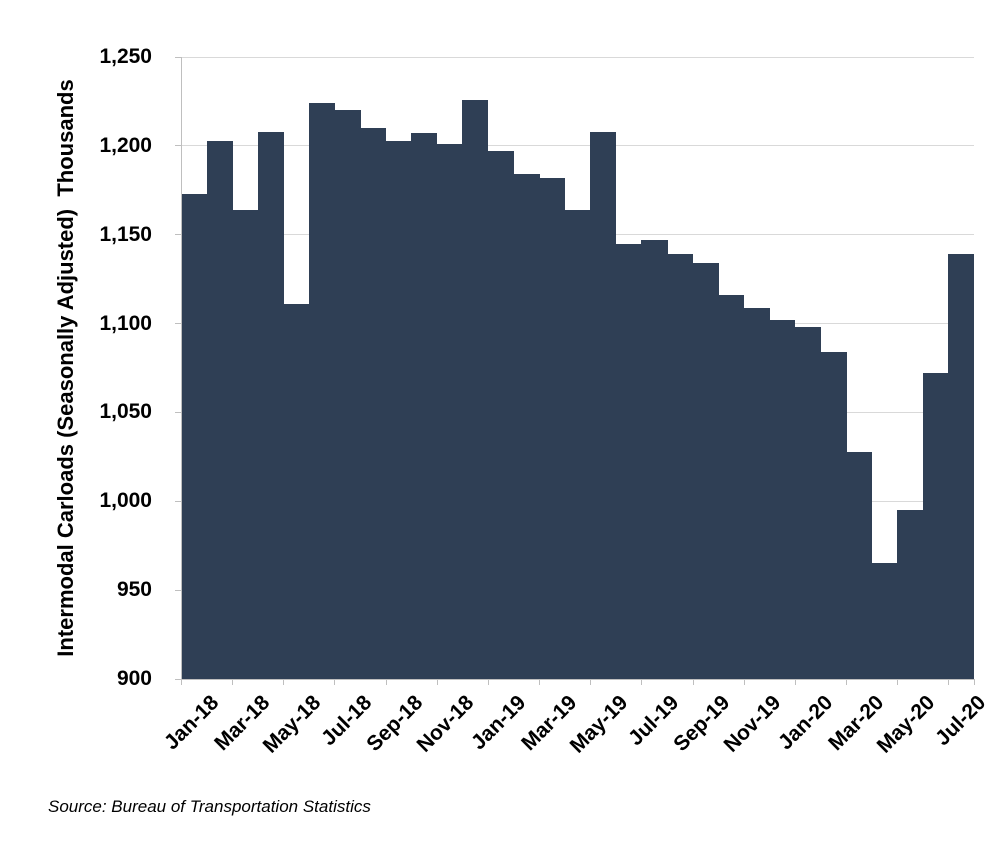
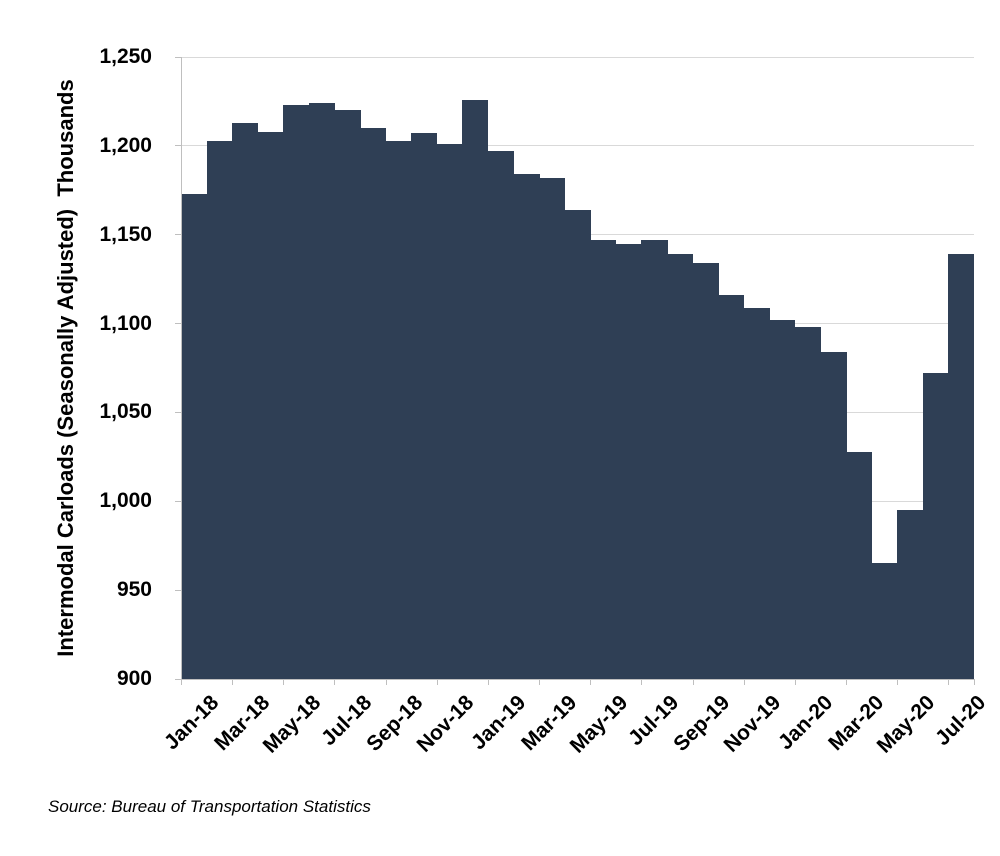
Mar-18: 1164 -> 1213
May-18: 1111 -> 1223
May-19: 1208 -> 1147
